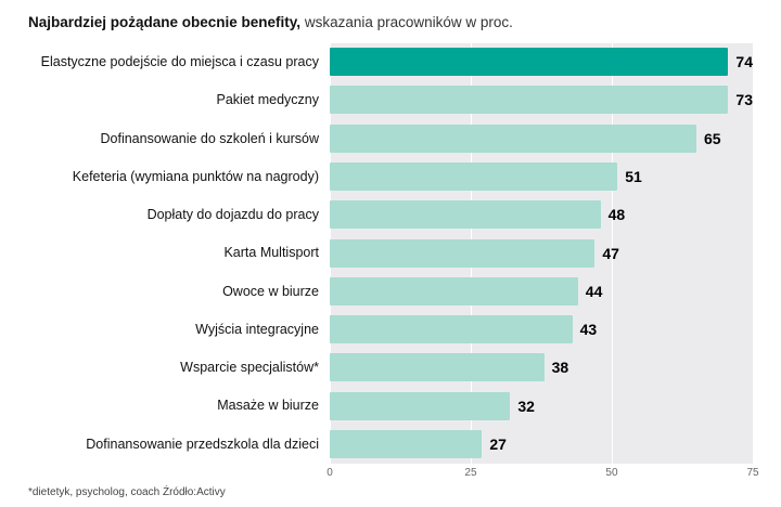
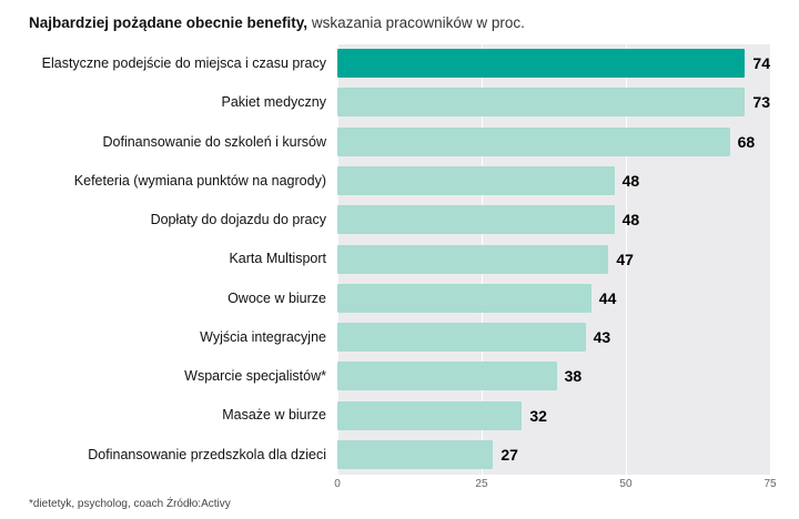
Dofinansowanie do szkoleń i kursów: 65 -> 68
Kefeteria (wymiana punktów na nagrody): 51 -> 48
